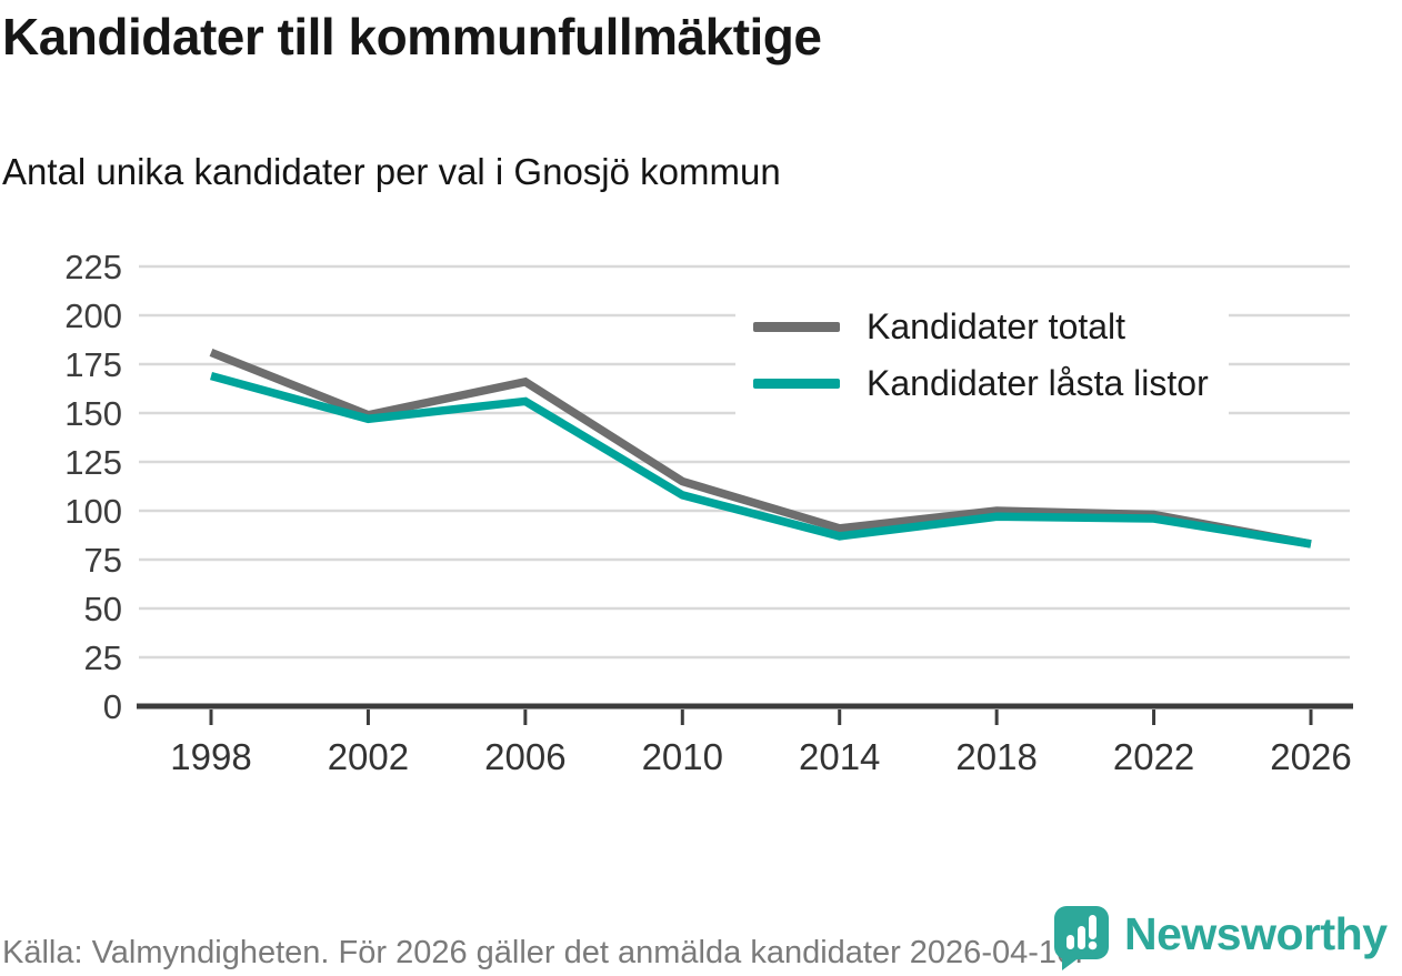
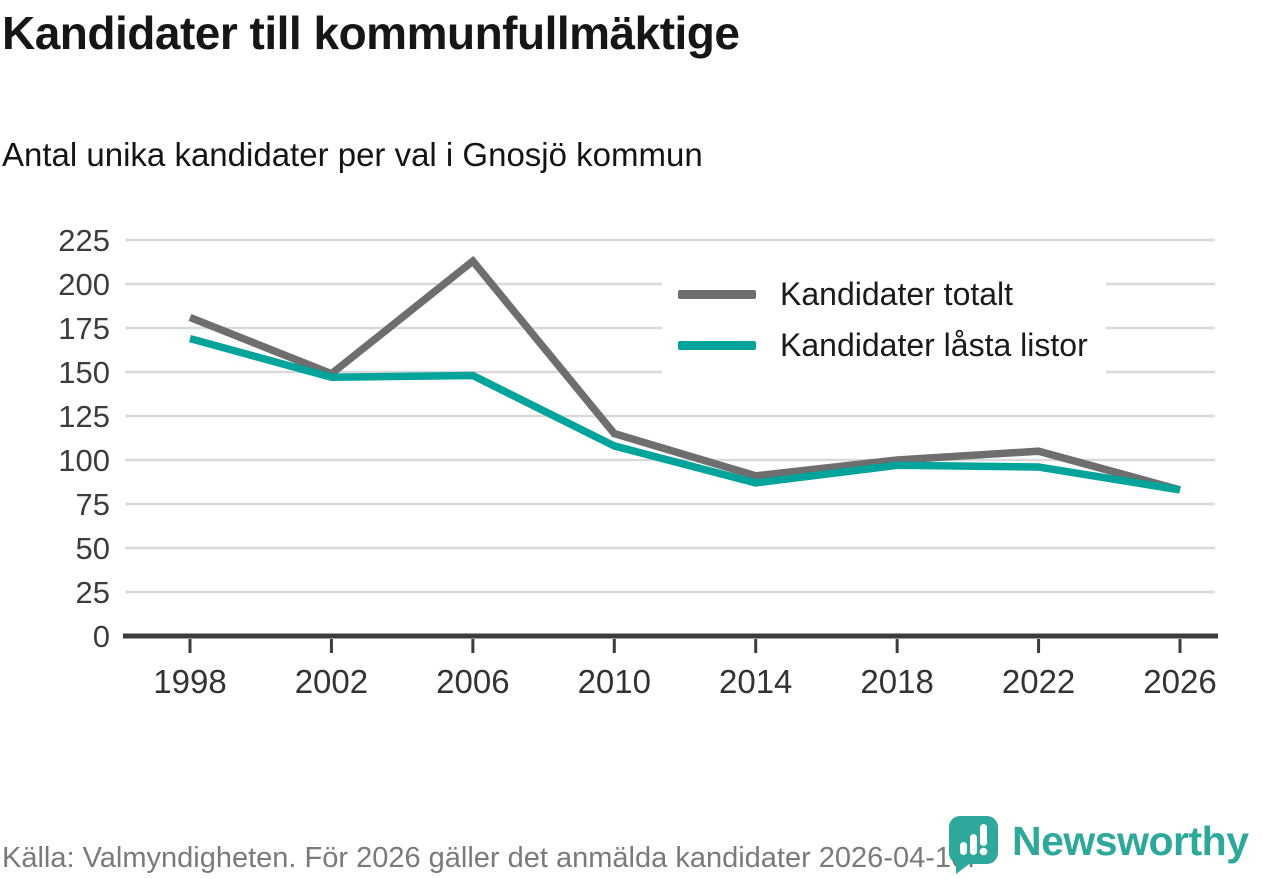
Kandidater totalt/2006: 166 -> 213
Kandidater låsta listor/2006: 156 -> 148
Kandidater totalt/2022: 98 -> 105
